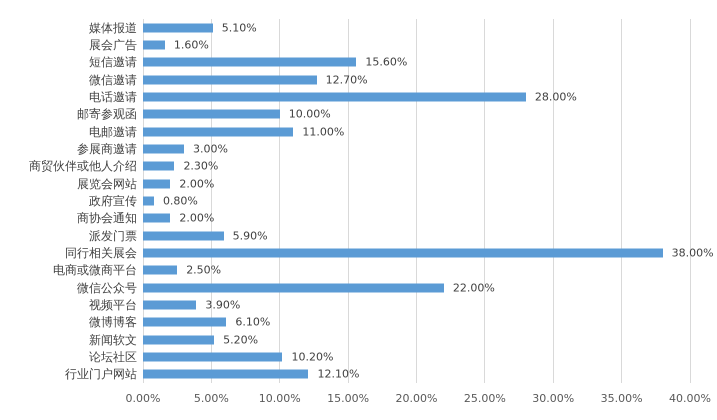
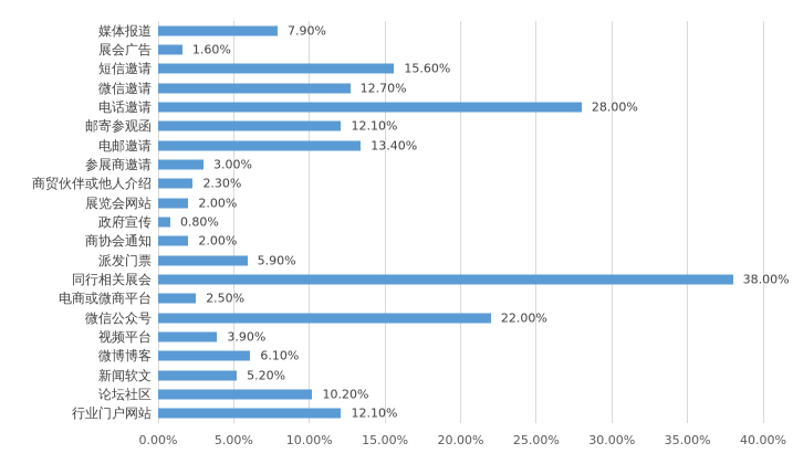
媒体报道: 5.10% -> 7.90%
邮寄参观函: 10.00% -> 12.10%
电邮邀请: 11.00% -> 13.40%
